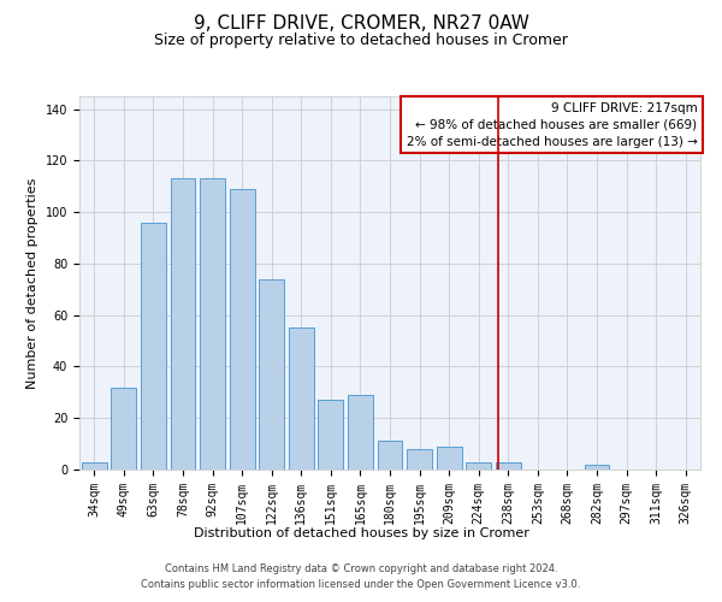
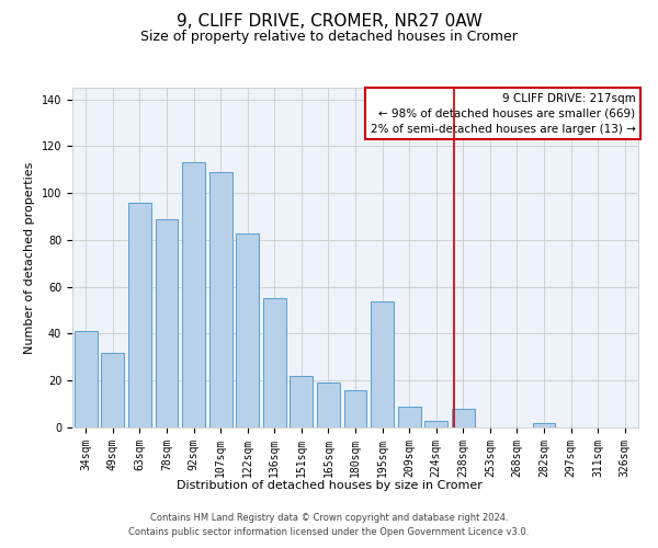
34sqm: 3 -> 41
78sqm: 113 -> 89
122sqm: 74 -> 83
151sqm: 27 -> 22
165sqm: 29 -> 19
180sqm: 11 -> 16
195sqm: 8 -> 54
238sqm: 3 -> 8
